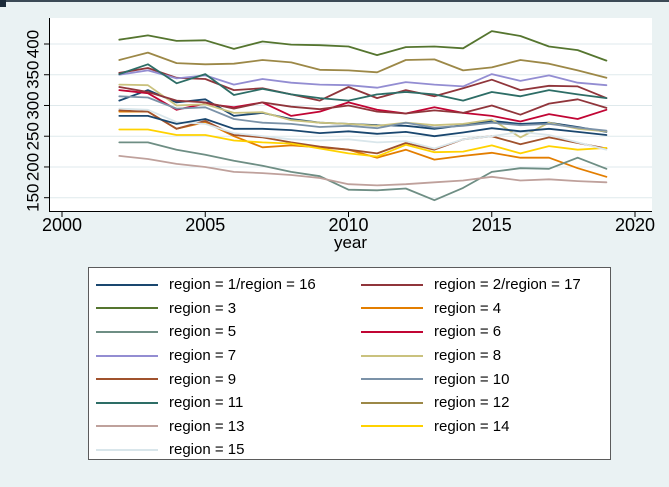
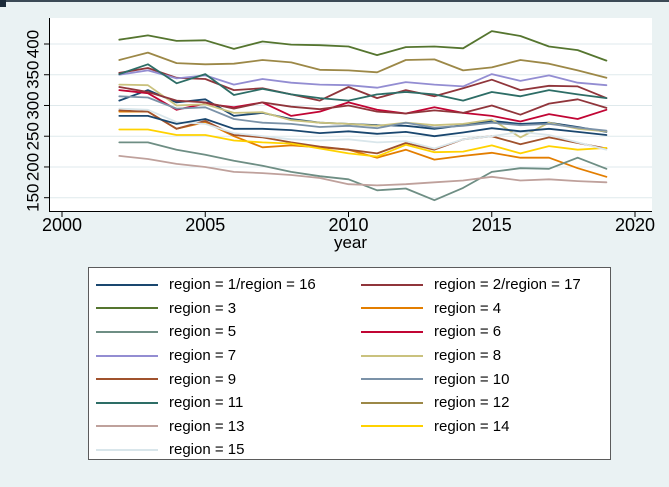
region = 5/2010: 160 -> 180
